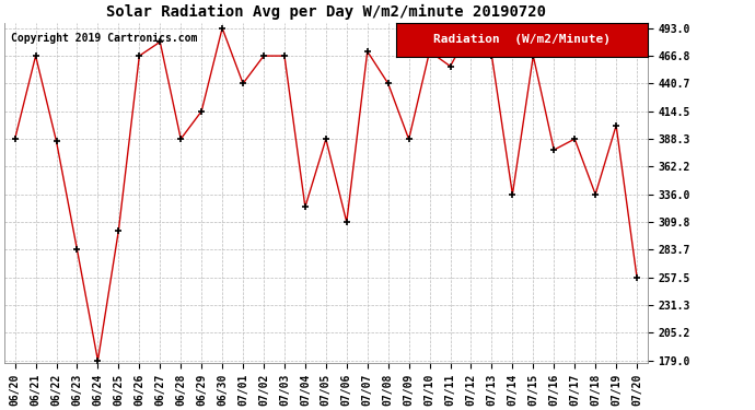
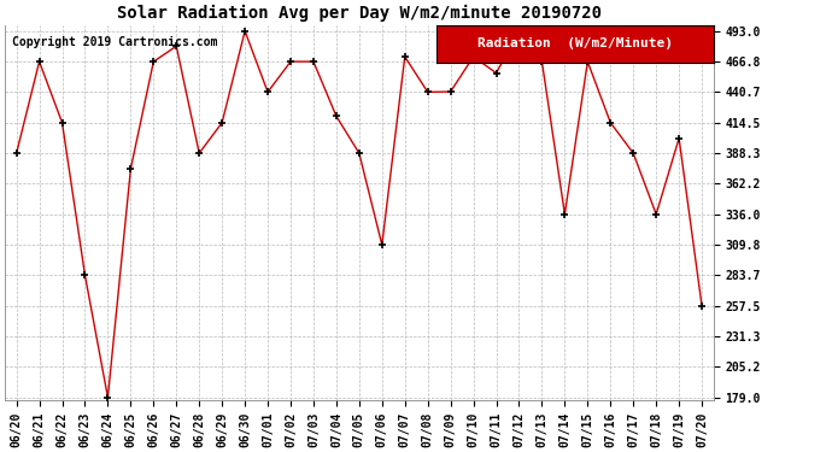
06/22: 386 -> 414
06/25: 302 -> 375
07/04: 324 -> 420
07/09: 388 -> 441
07/16: 378 -> 414
